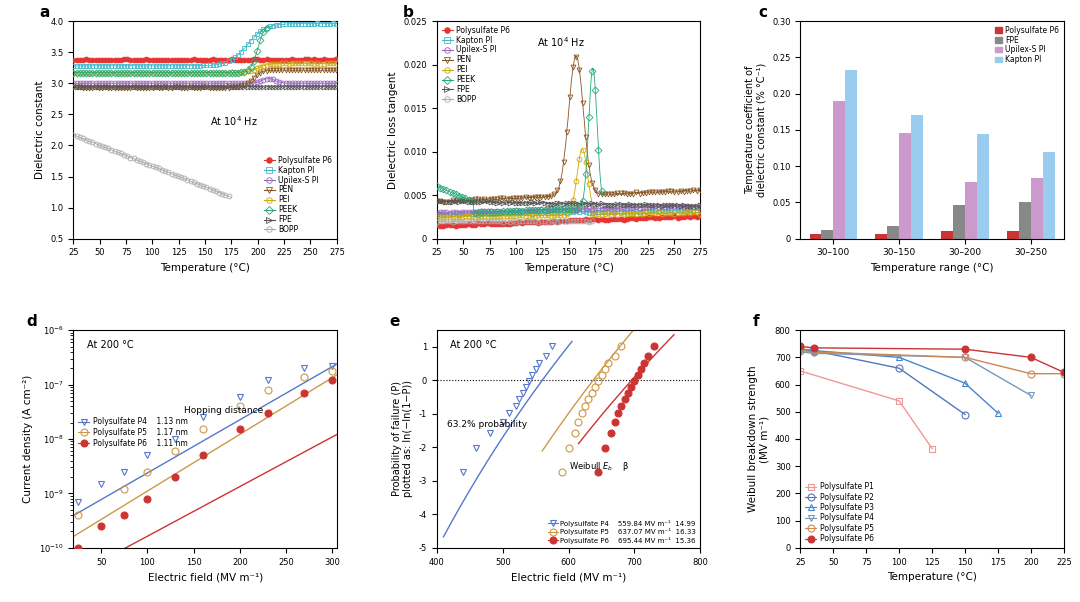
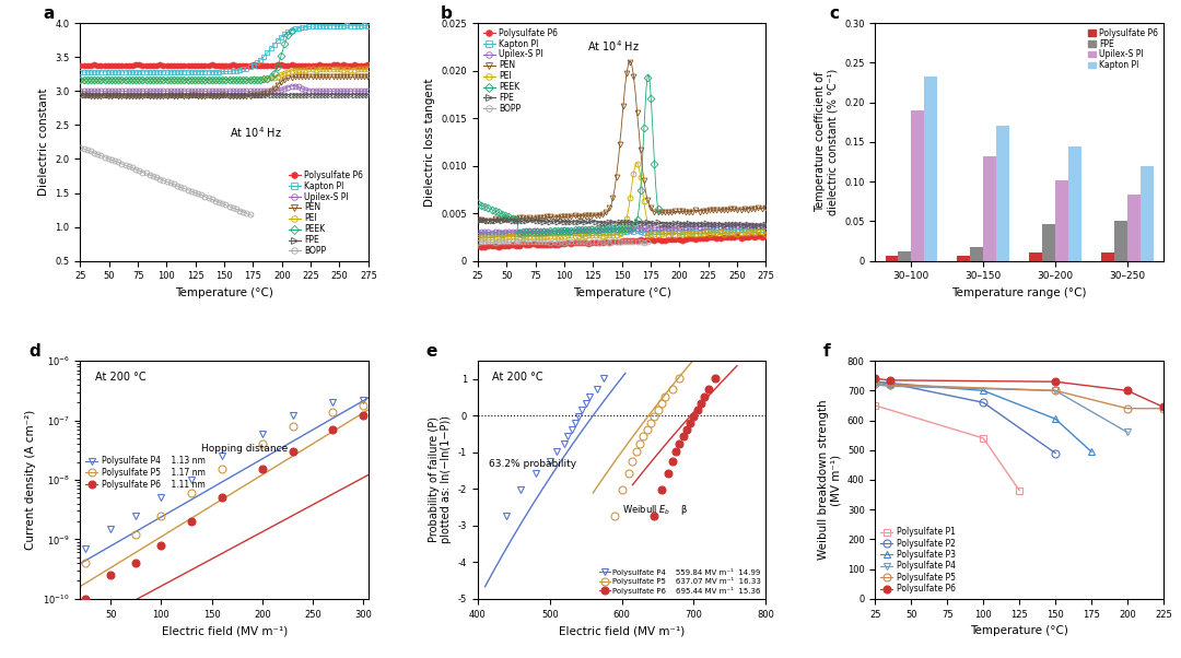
Upilex-S PI/30–150: 0.146 -> 0.132
Upilex-S PI/30–200: 0.078 -> 0.102
